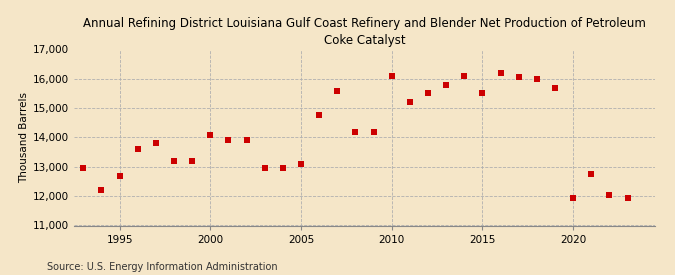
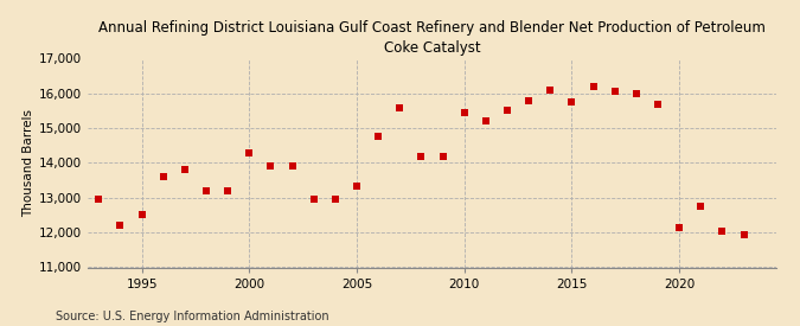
1995: 12,700 -> 12,500
2000: 14,100 -> 14,300
2005: 13,100 -> 13,350
2010: 16,100 -> 15,450
2015: 15,500 -> 15,750
2020: 11,950 -> 12,150
